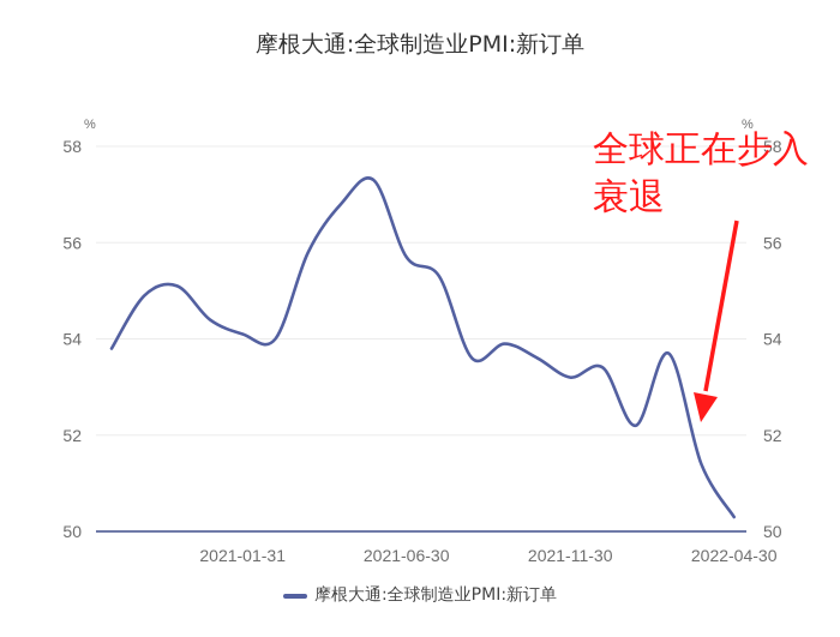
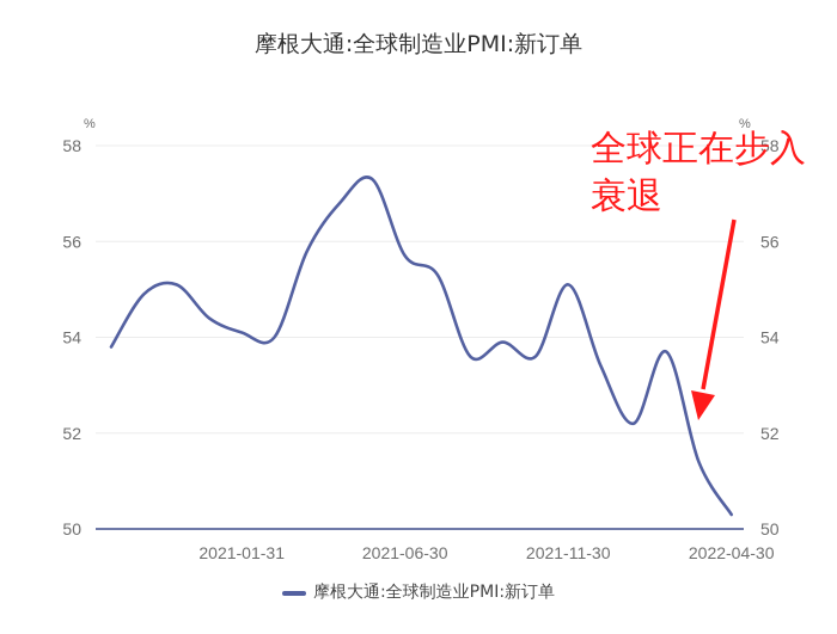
2021-11-30: 53.2 -> 55.1
